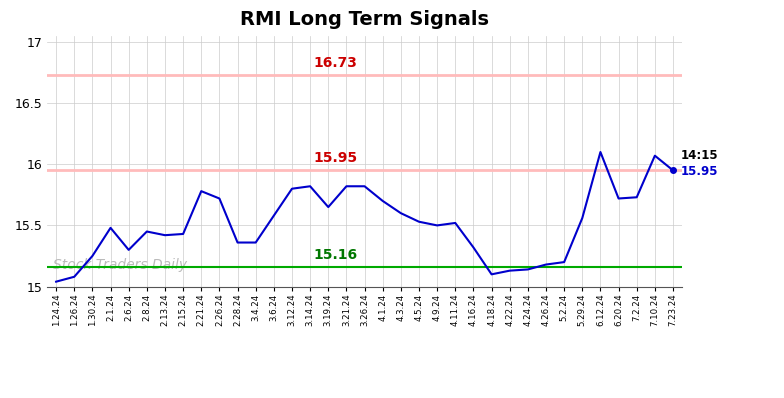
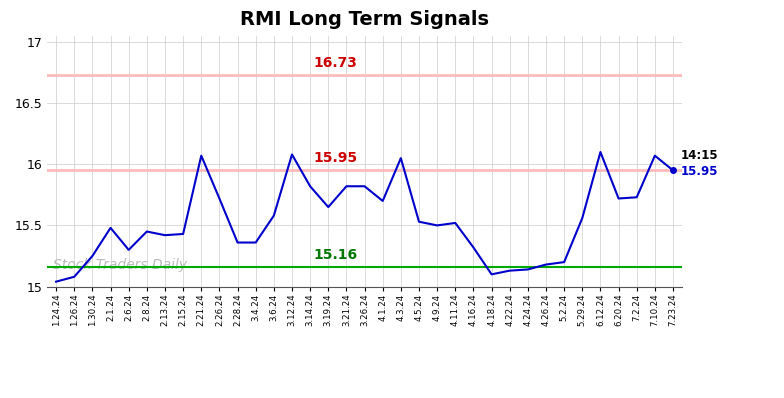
2.21.24: 15.78 -> 16.07
3.12.24: 15.80 -> 16.08
4.3.24: 15.60 -> 16.05
